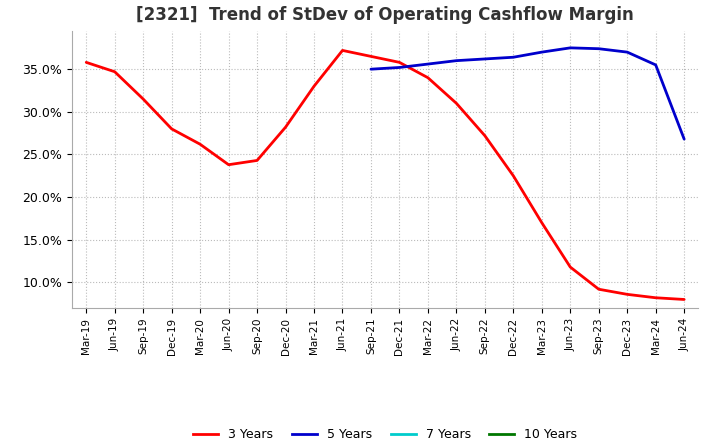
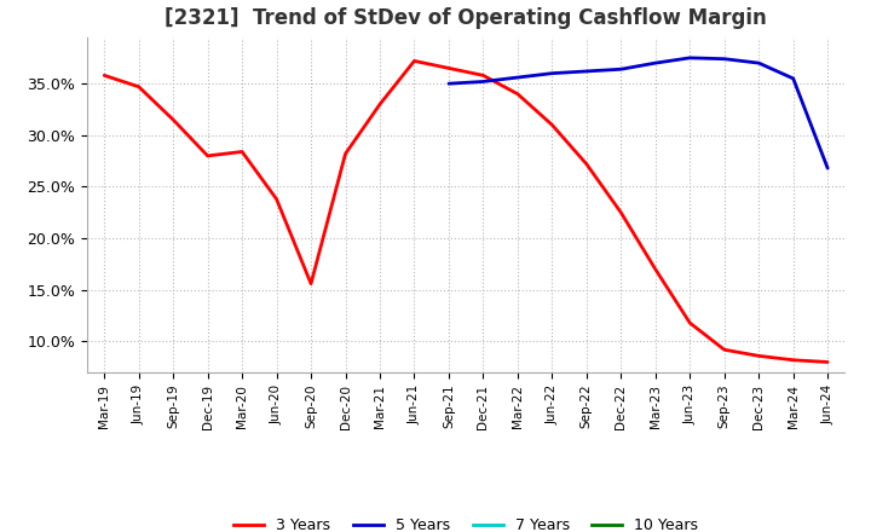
3 Years/Mar-20: 26.2% -> 28.4%
3 Years/Sep-20: 24.3% -> 15.6%
